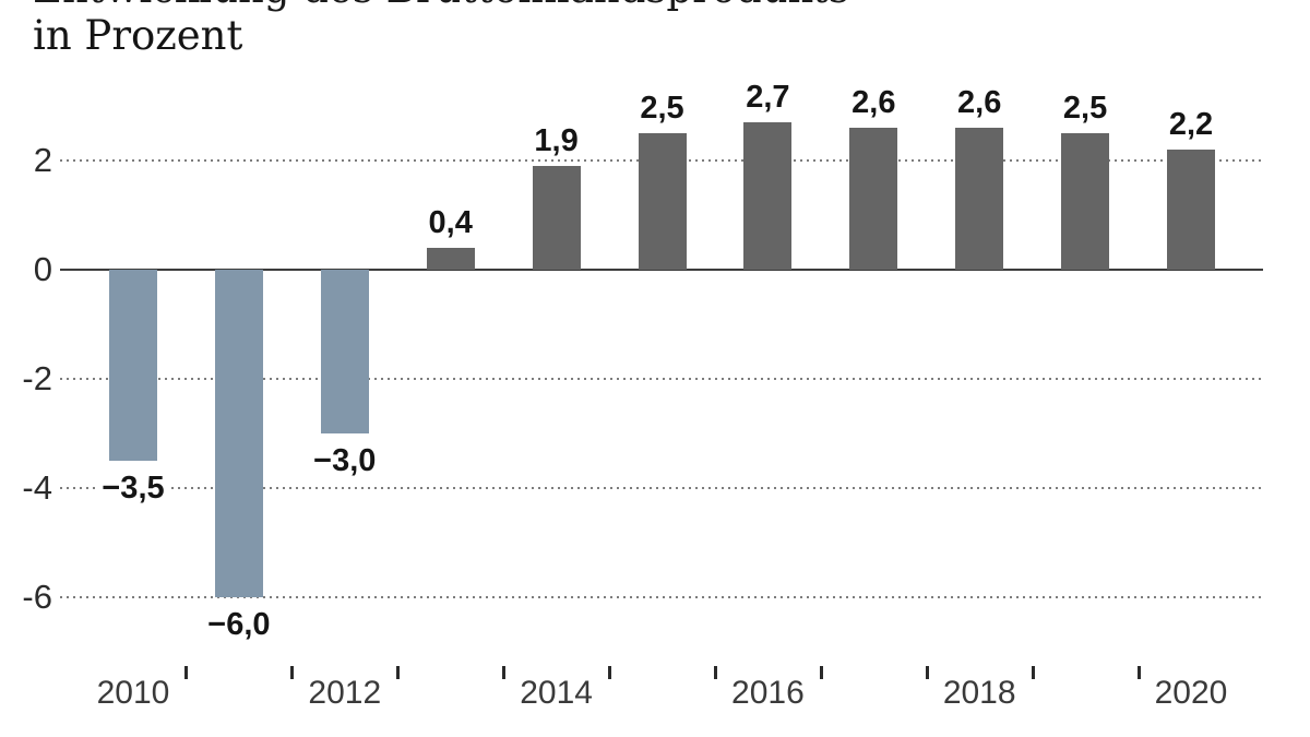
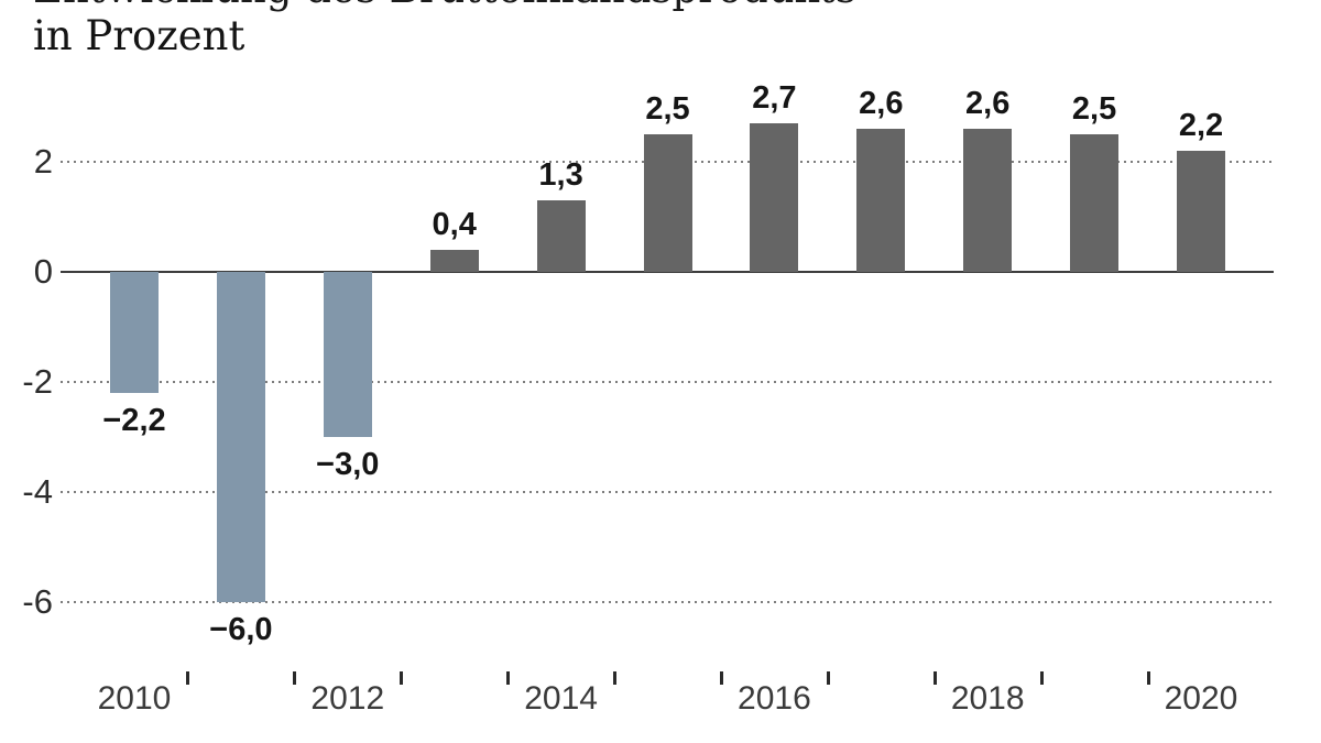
2010: −3,5 -> −2,2
2014: 1,9 -> 1,3
